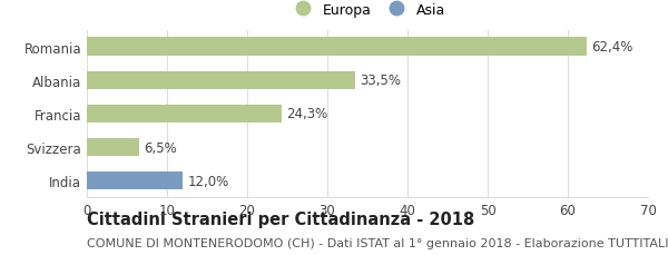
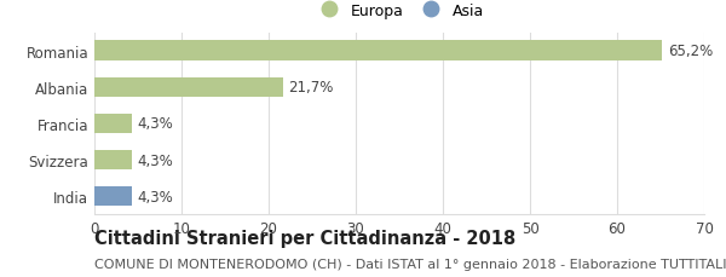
Romania: 62,4% -> 65,2%
Albania: 33,5% -> 21,7%
Francia: 24,3% -> 4,3%
Svizzera: 6,5% -> 4,3%
India: 12,0% -> 4,3%
